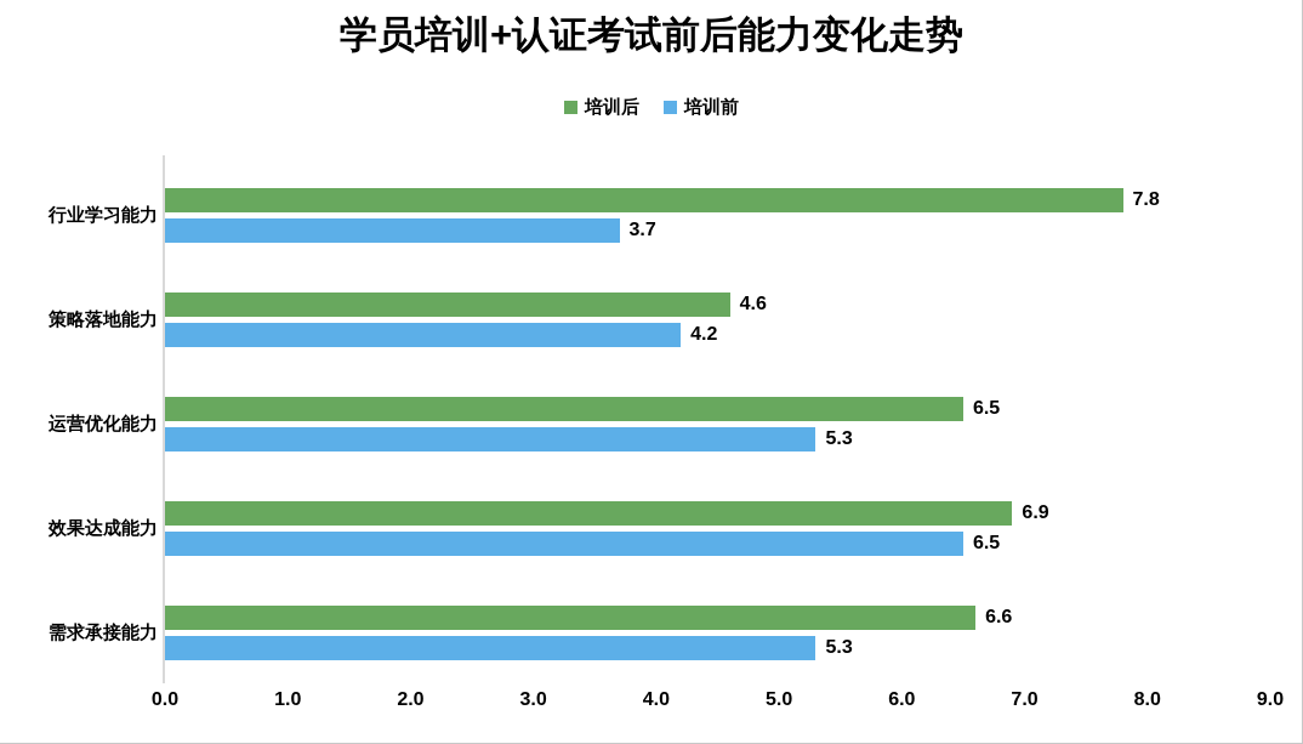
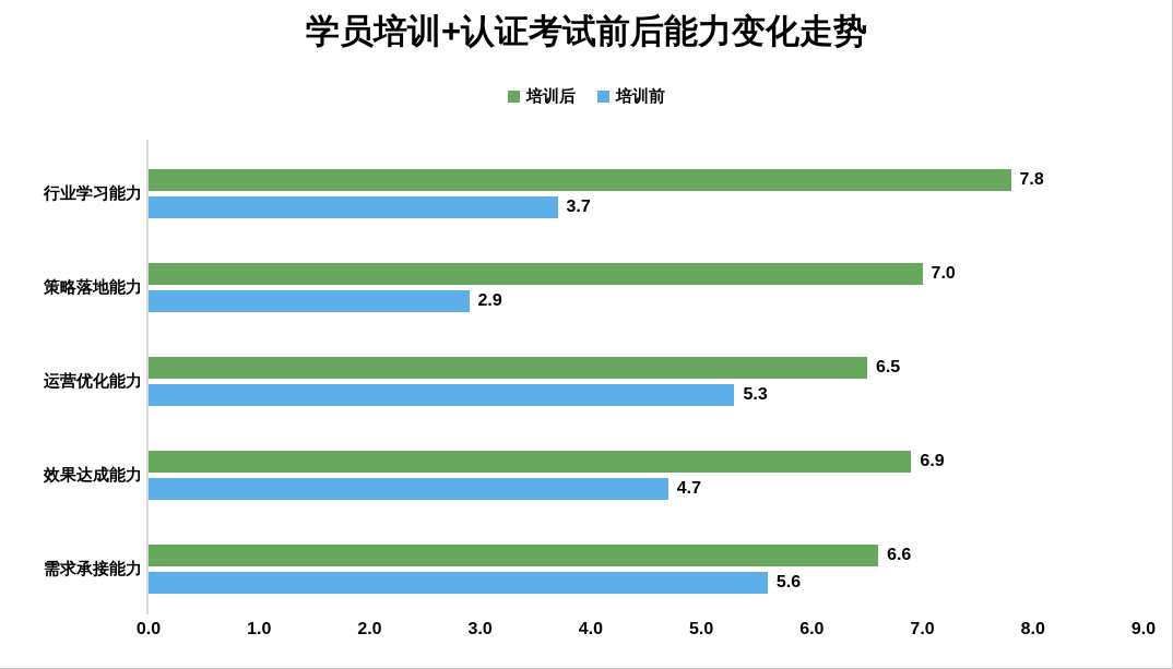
培训后/策略落地能力: 4.6 -> 7.0
培训前/策略落地能力: 4.2 -> 2.9
培训前/效果达成能力: 6.5 -> 4.7
培训前/需求承接能力: 5.3 -> 5.6
